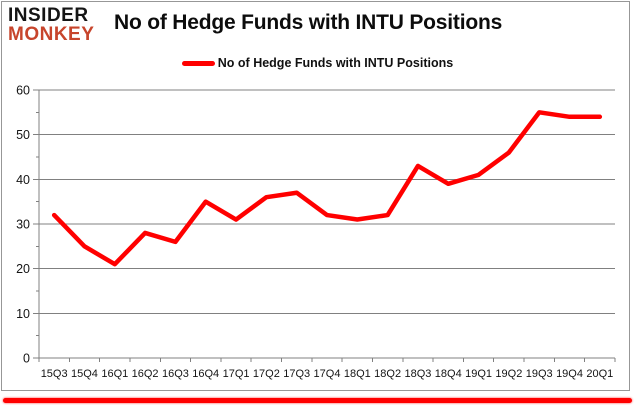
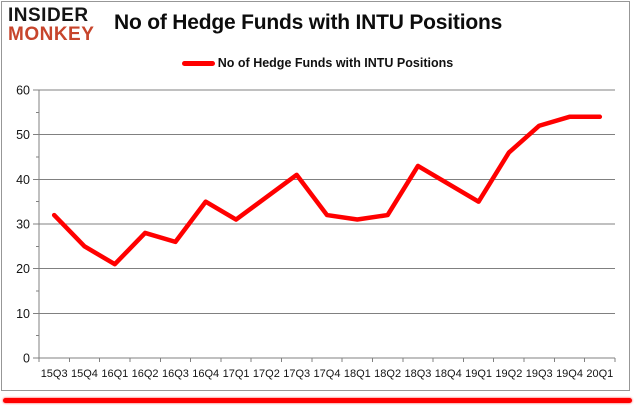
17Q3: 37 -> 41
19Q1: 41 -> 35
19Q3: 55 -> 52
